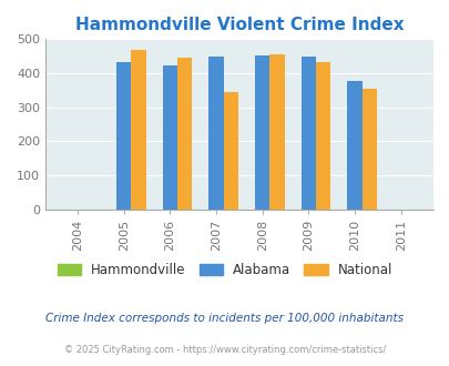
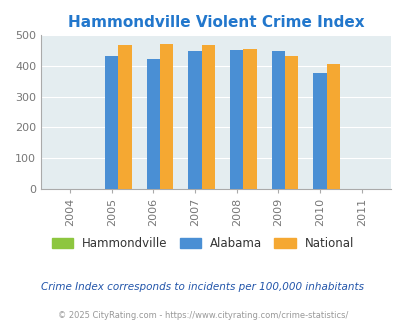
National/2006: 445 -> 473
National/2007: 345 -> 467
National/2010: 355 -> 405
